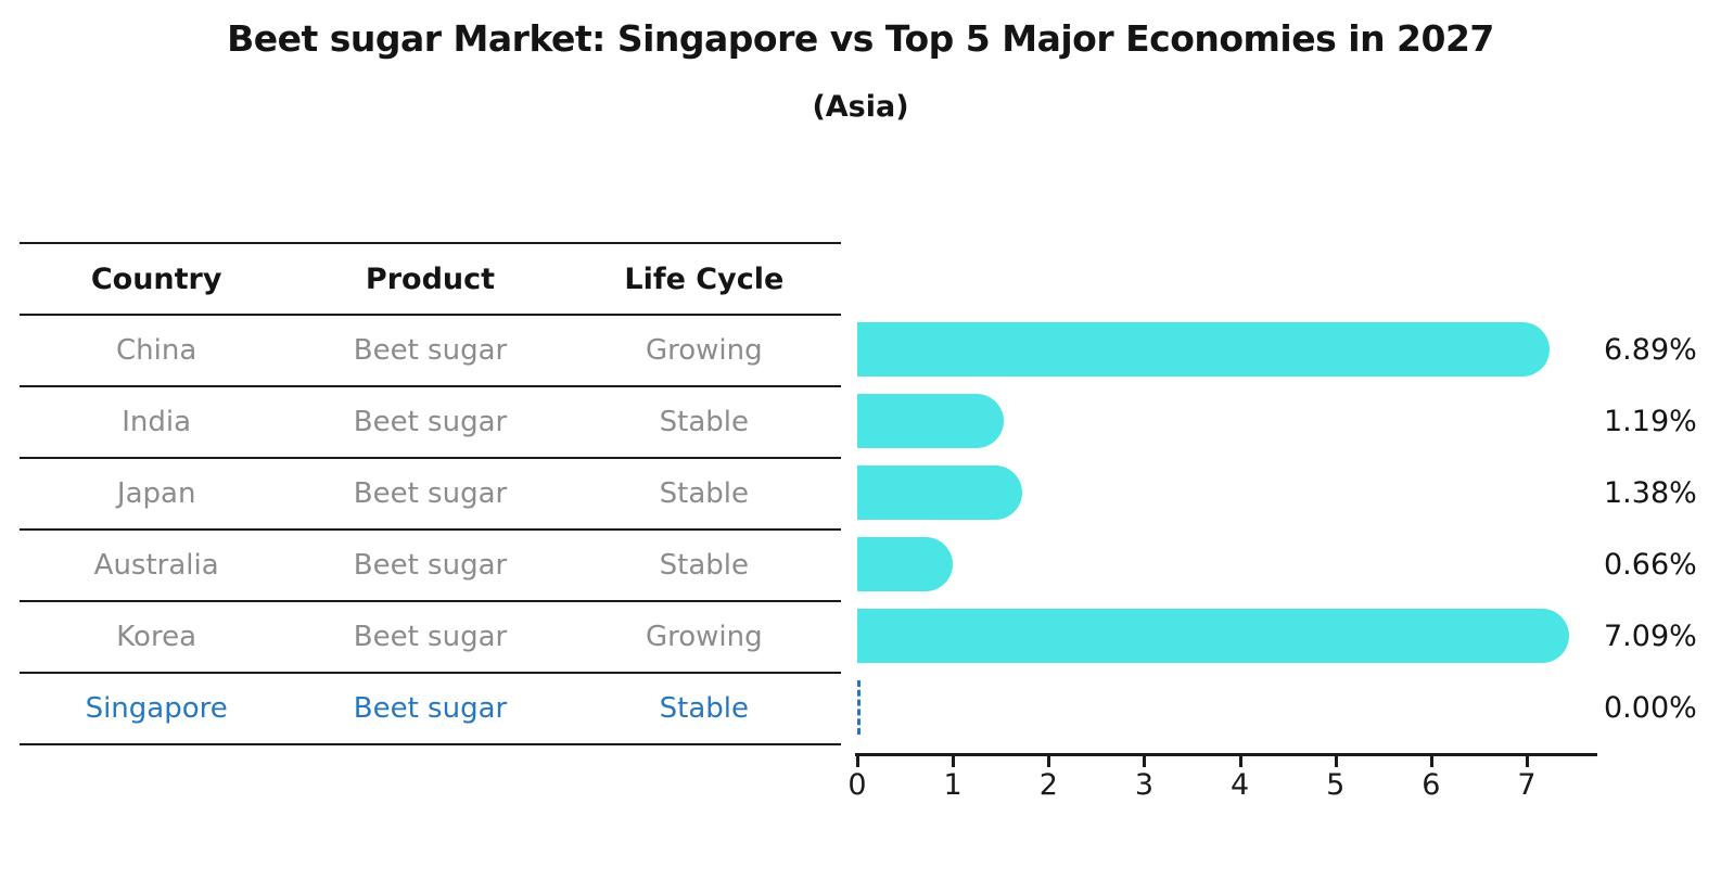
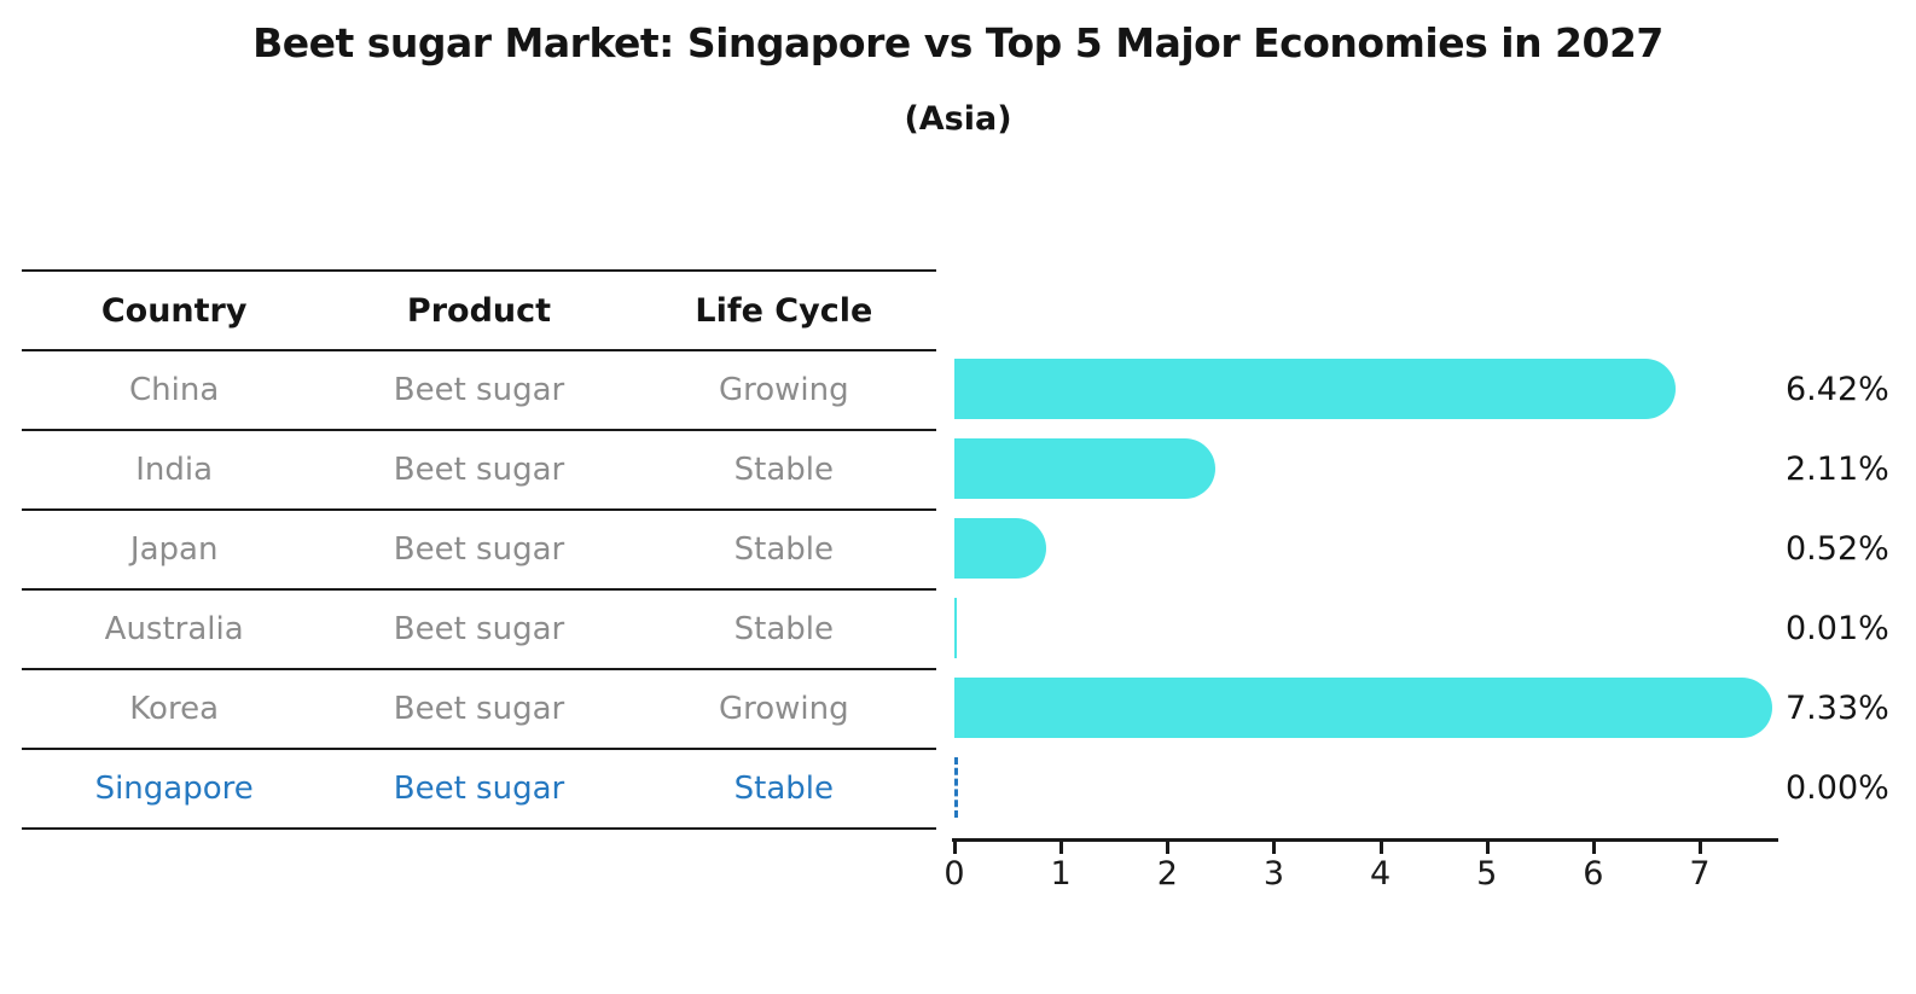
China: 6.89% -> 6.42%
India: 1.19% -> 2.11%
Japan: 1.38% -> 0.52%
Australia: 0.66% -> 0.01%
Korea: 7.09% -> 7.33%
